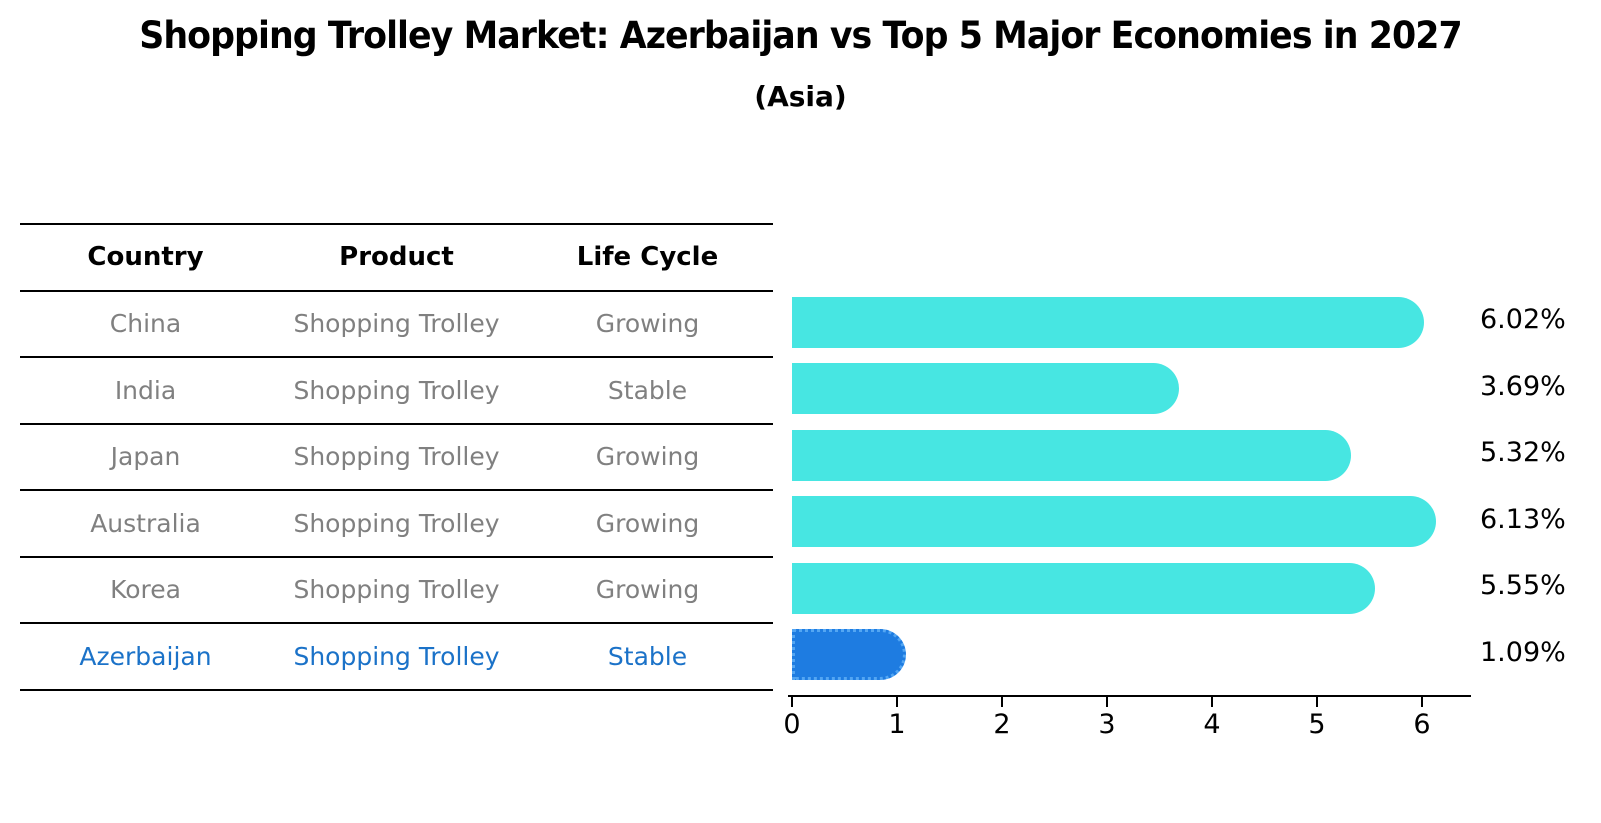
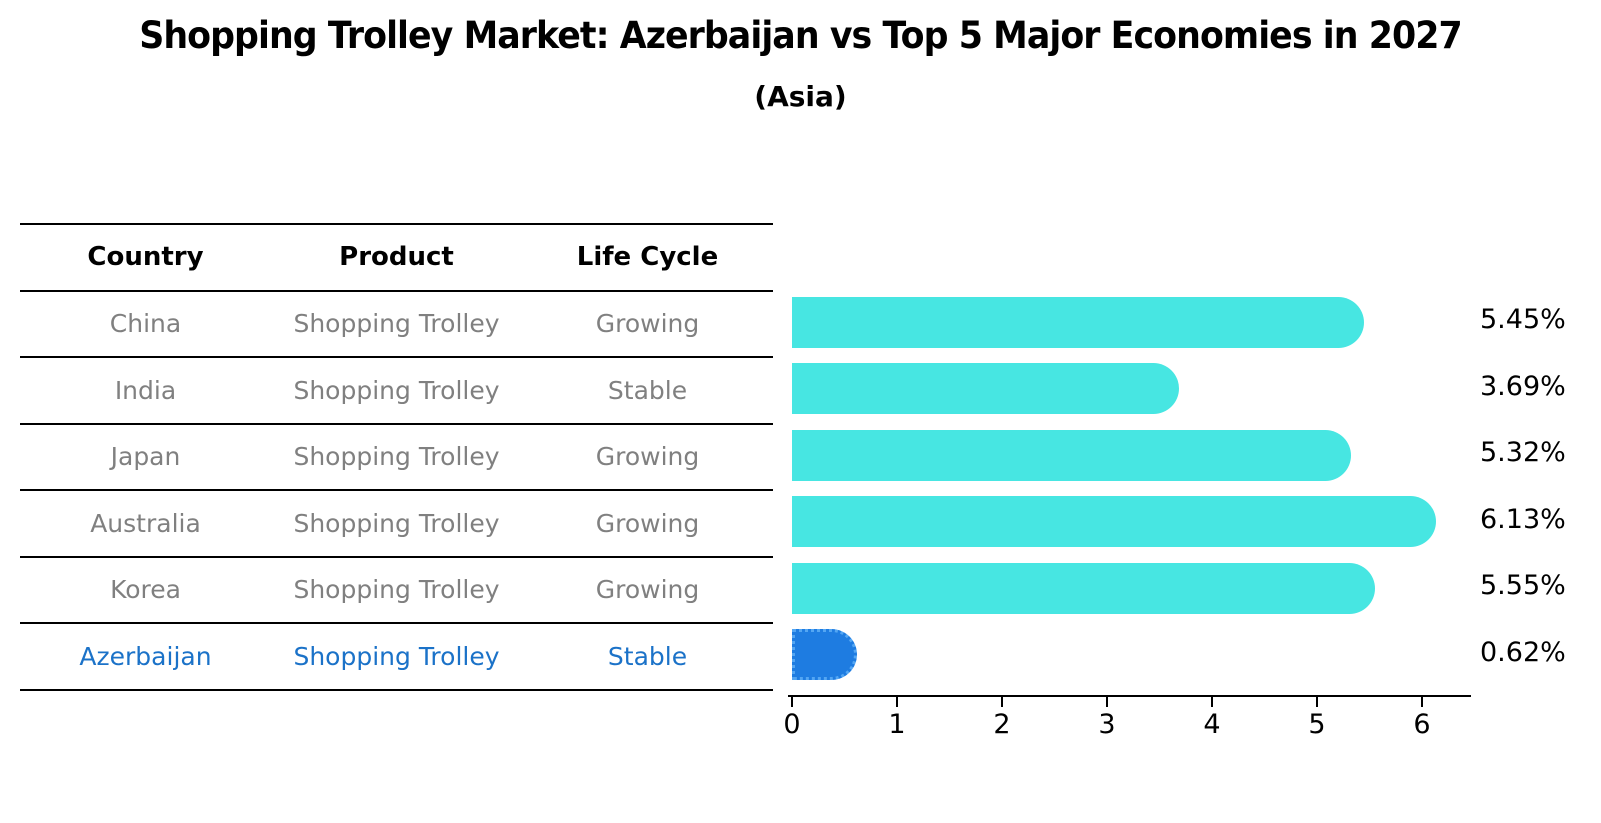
China: 6.02% -> 5.45%
Azerbaijan: 1.09% -> 0.62%
